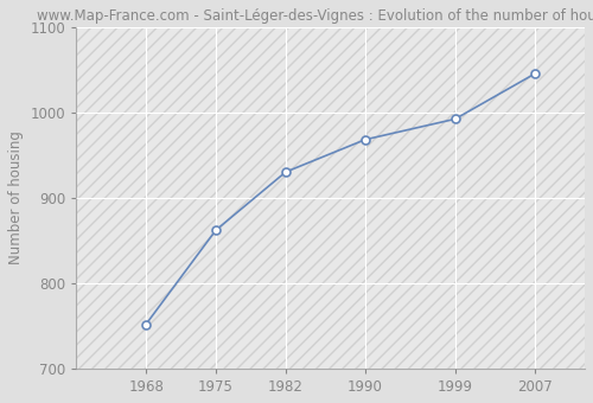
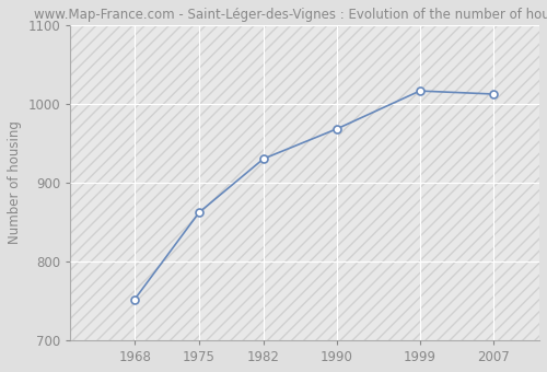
1999: 992 -> 1016
2007: 1045 -> 1012
